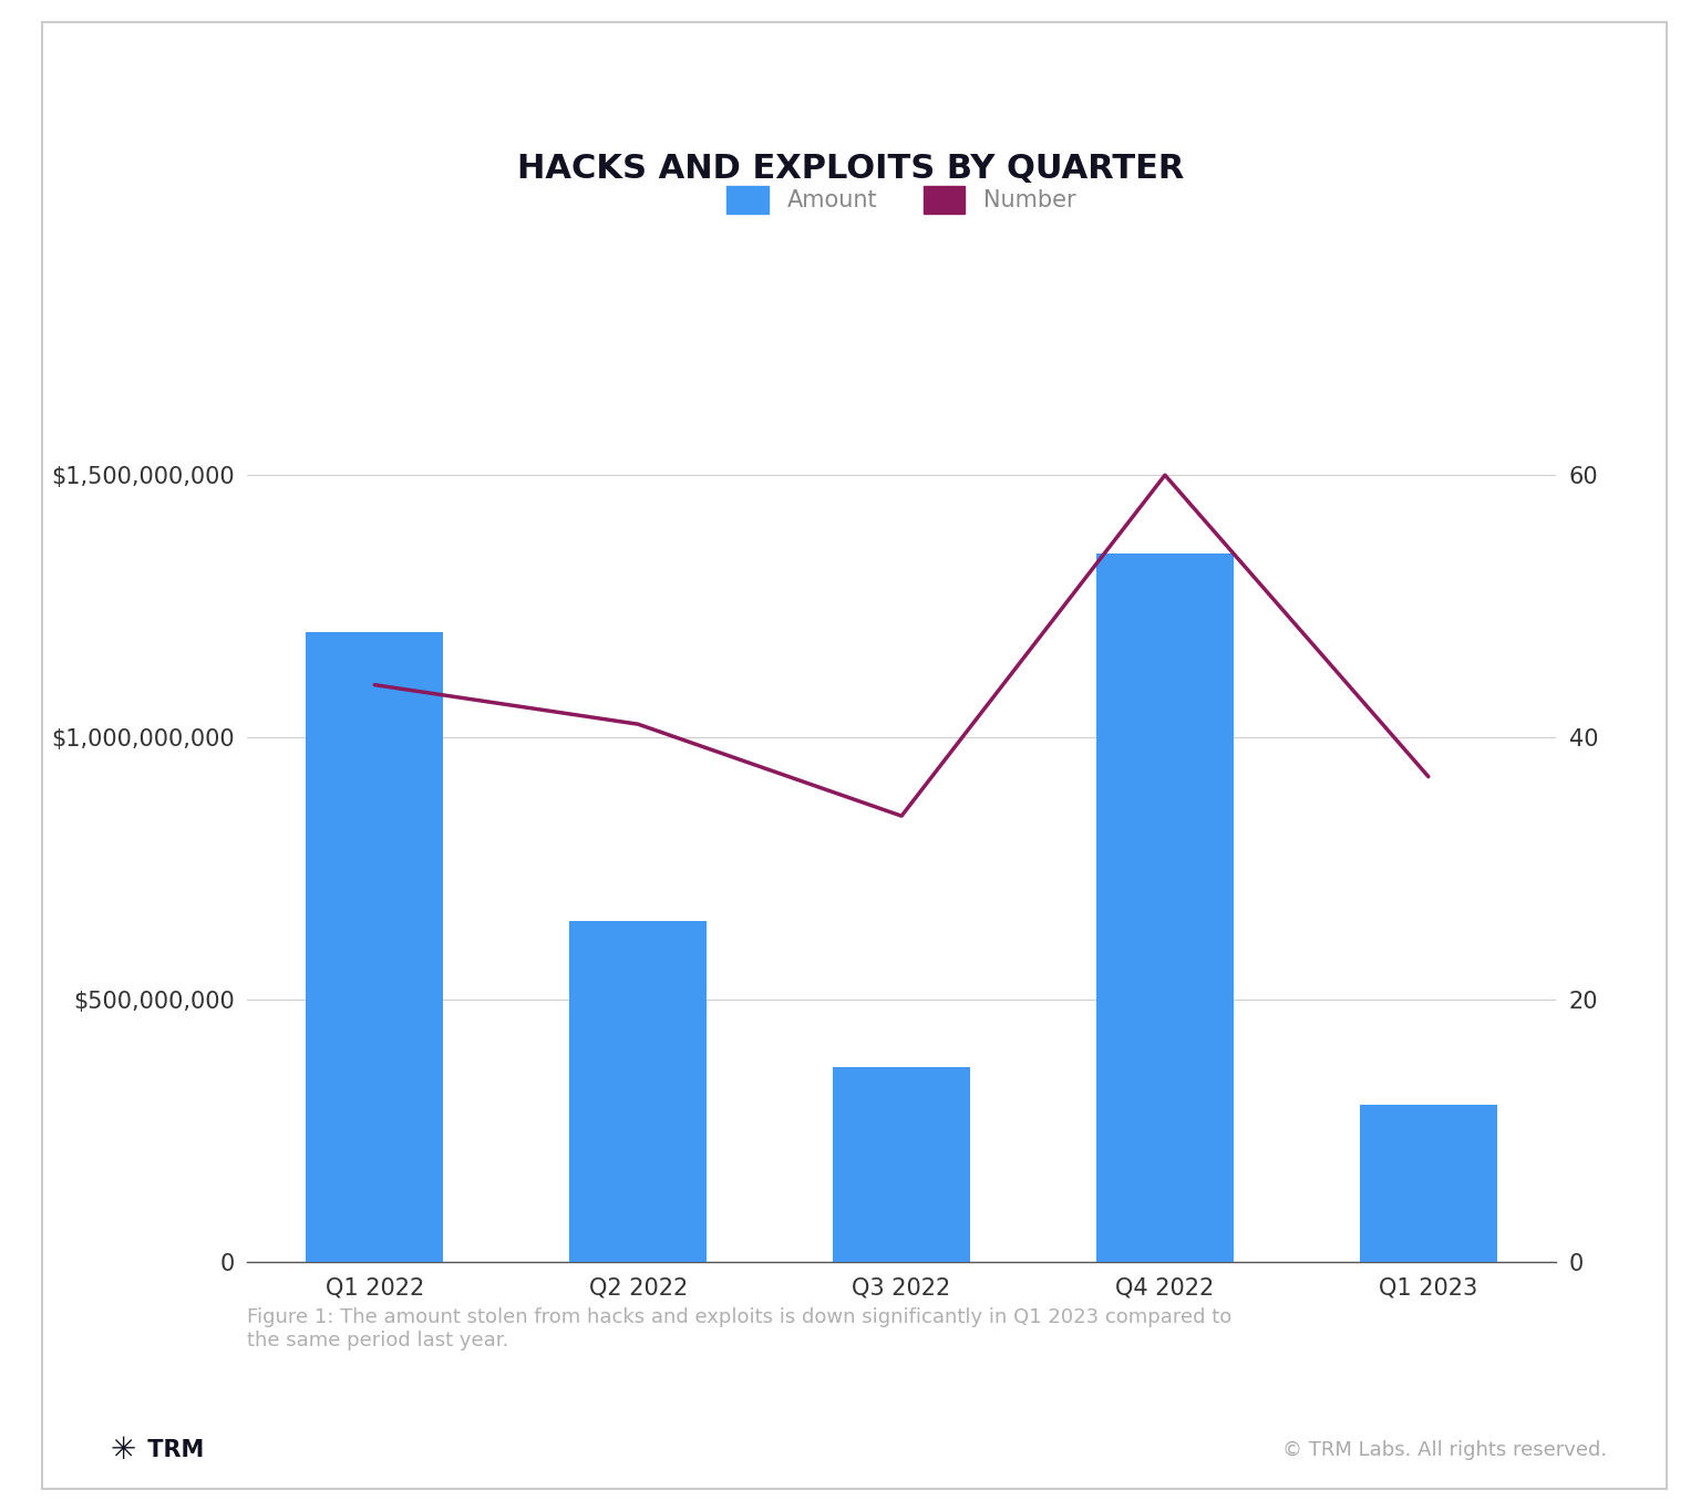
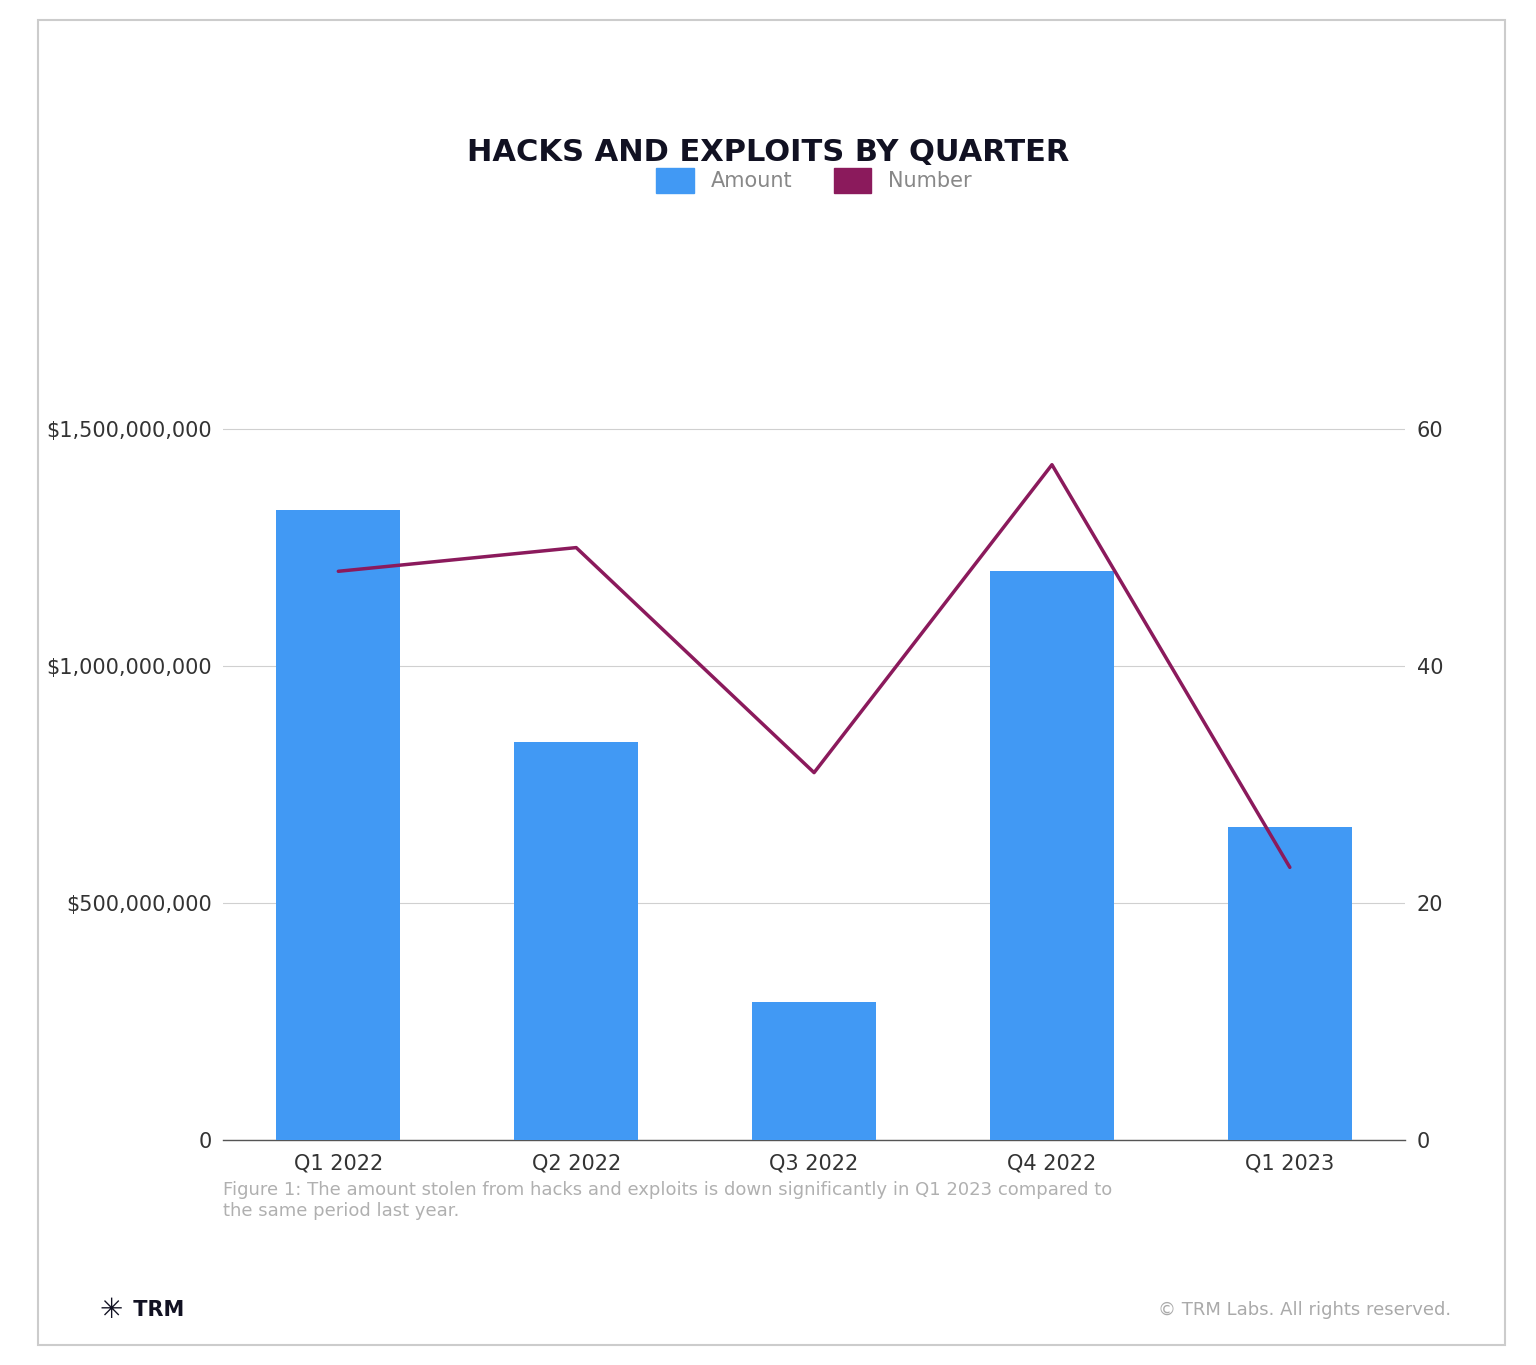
Amount/Q1 2022: $1,200,000,000 -> $1,330,000,000
Number/Q1 2022: 44 -> 48
Amount/Q2 2022: $650,000,000 -> $840,000,000
Number/Q2 2022: 41 -> 50
Amount/Q3 2022: $370,000,000 -> $290,000,000
Number/Q3 2022: 34 -> 31
Amount/Q4 2022: $1,350,000,000 -> $1,200,000,000
Number/Q4 2022: 60 -> 57
Amount/Q1 2023: $300,000,000 -> $660,000,000
Number/Q1 2023: 37 -> 23
